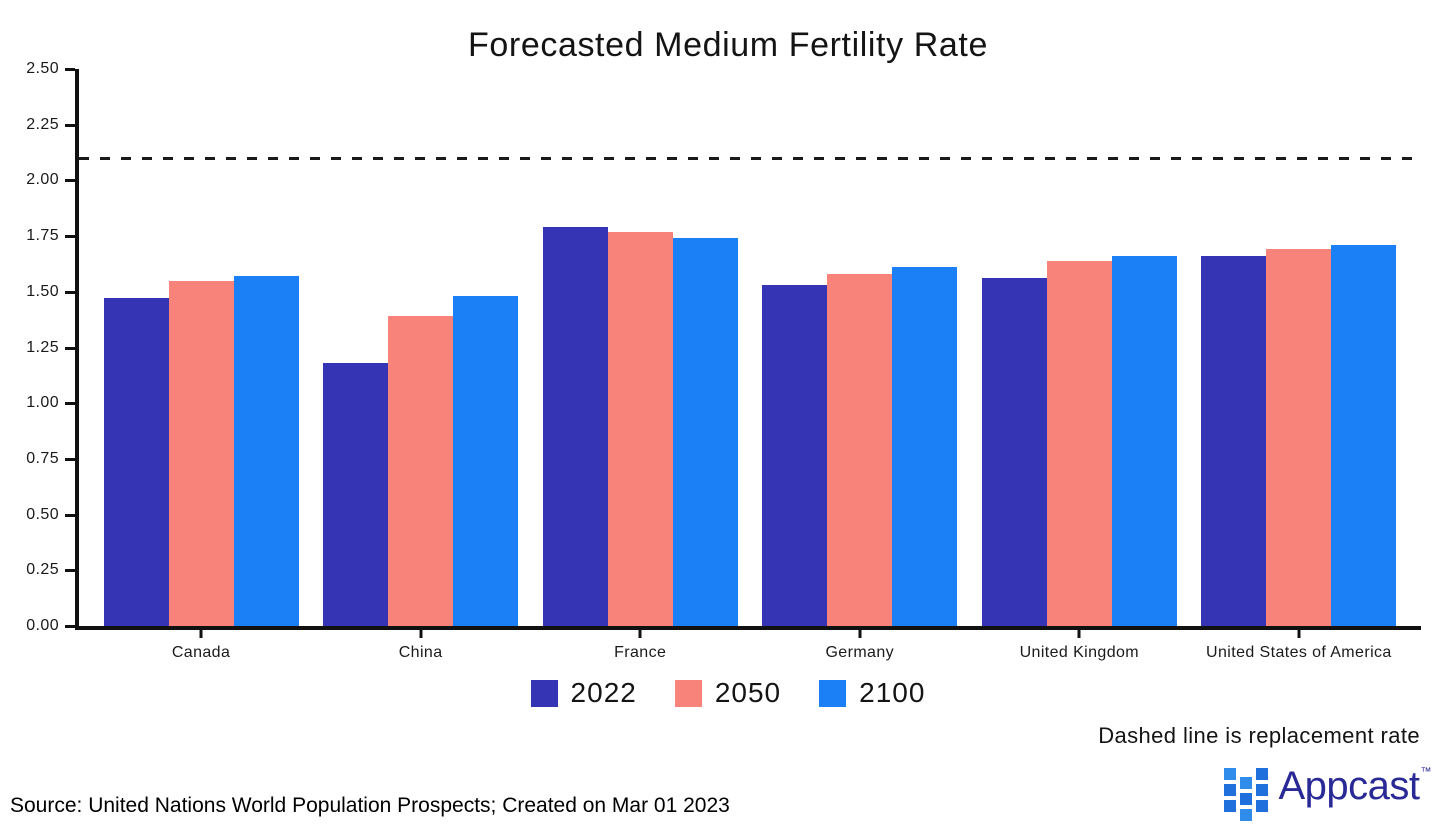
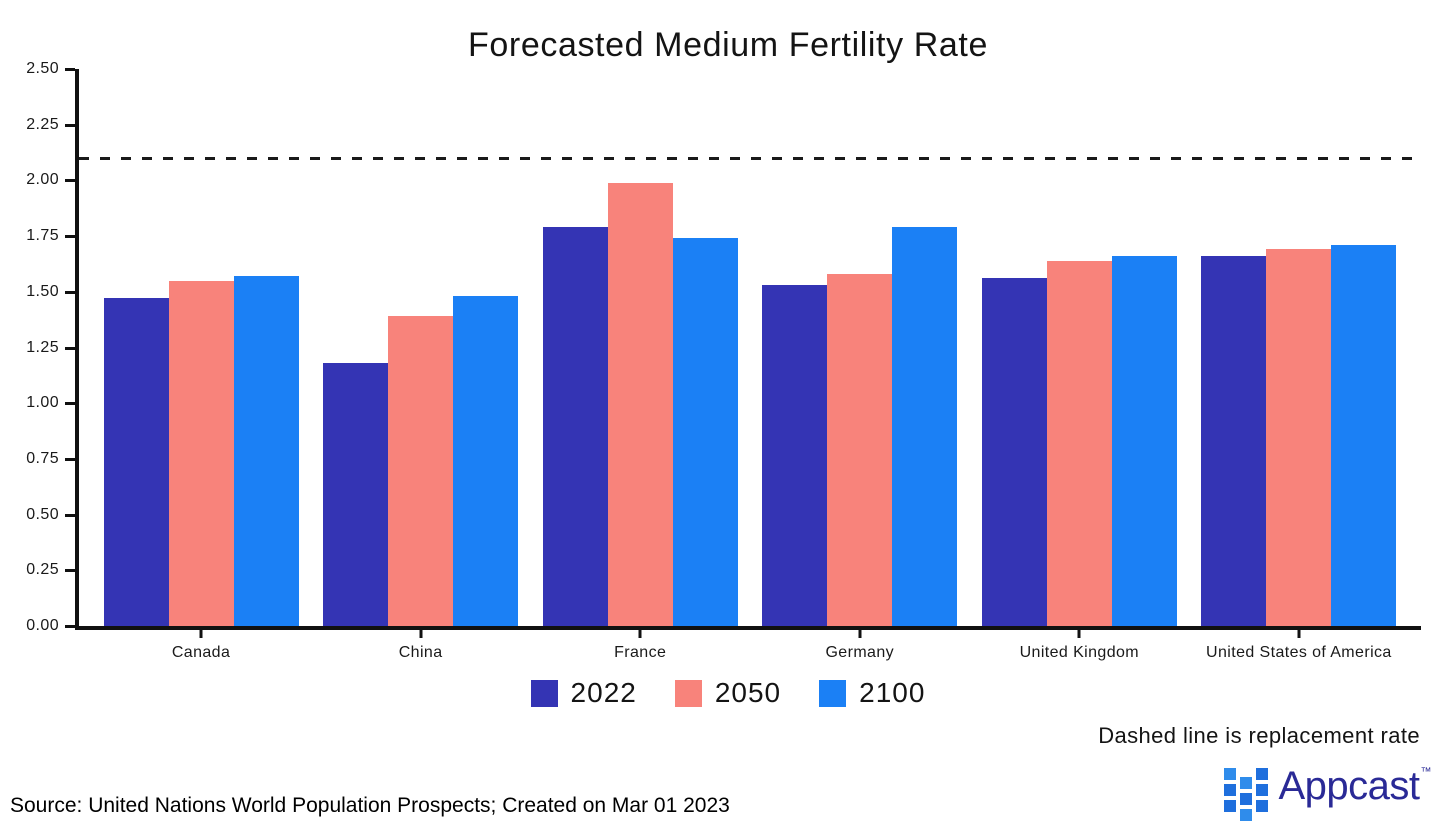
2050/France: 1.77 -> 1.99
2100/Germany: 1.61 -> 1.79
